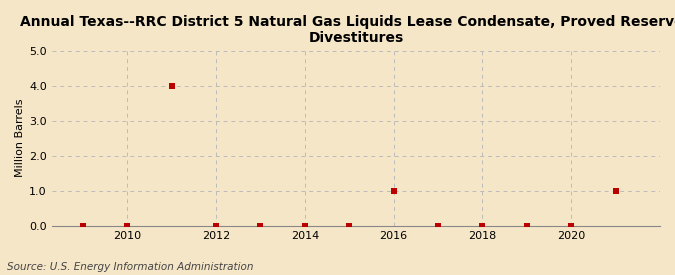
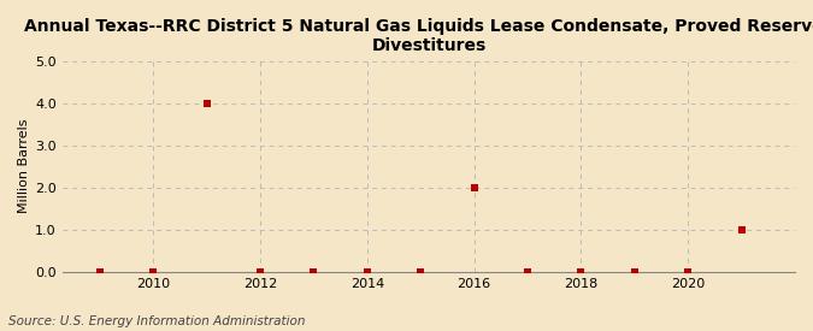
2016: 1 -> 2
